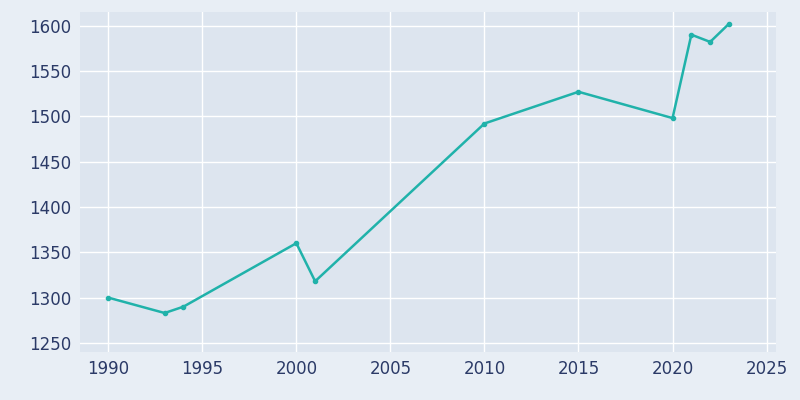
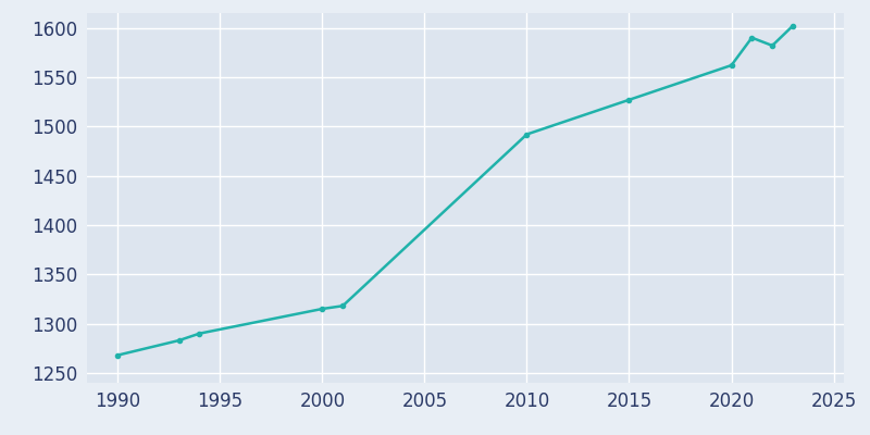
1990: 1300 -> 1268
2000: 1360 -> 1315
2020: 1498 -> 1562
